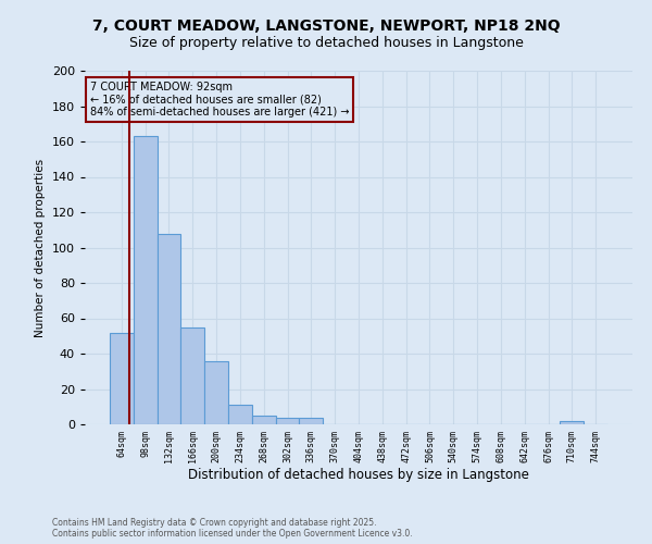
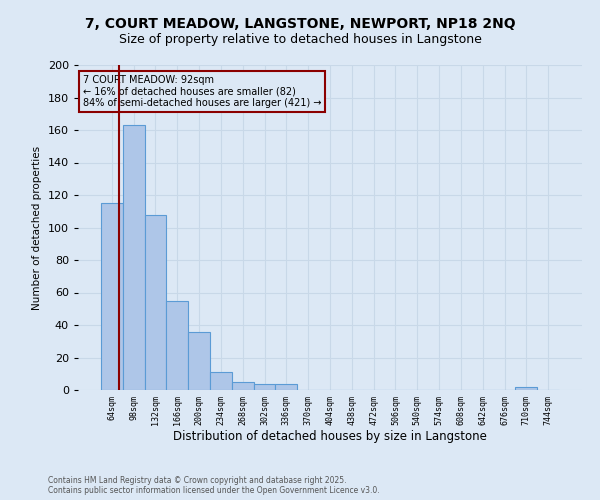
64sqm: 52 -> 115
